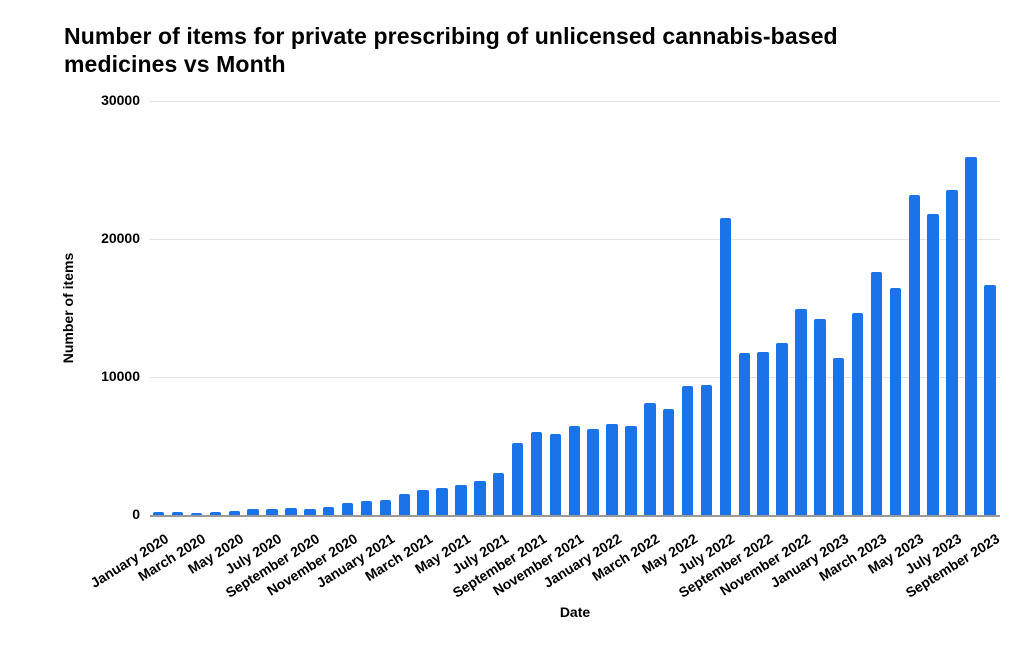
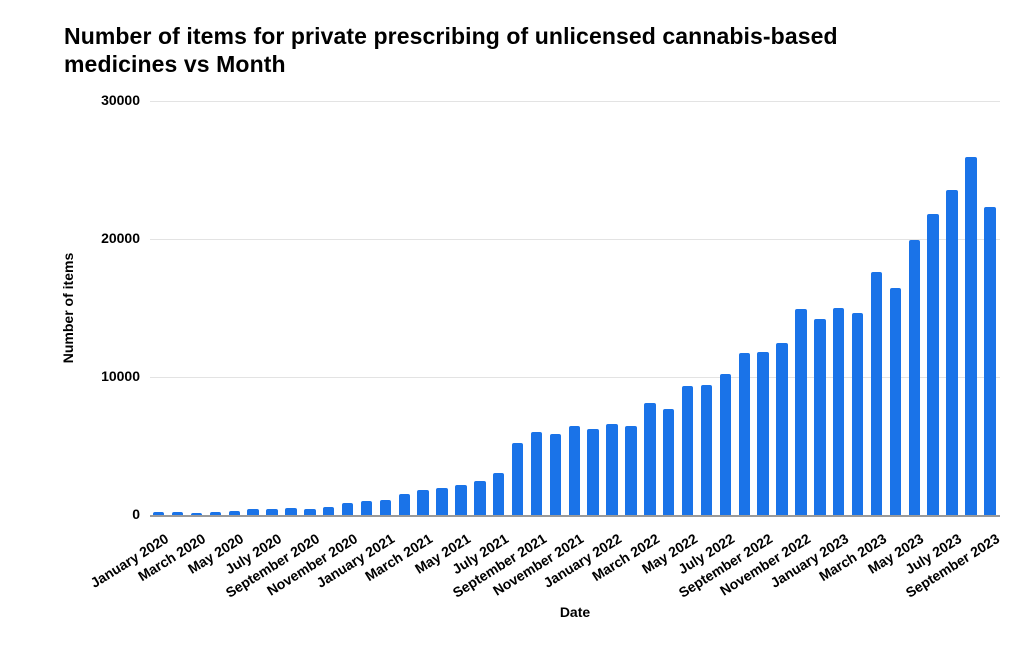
July 2022: 21500 -> 10200
January 2023: 11400 -> 15000
May 2023: 23200 -> 19900
September 2023: 16700 -> 22300
